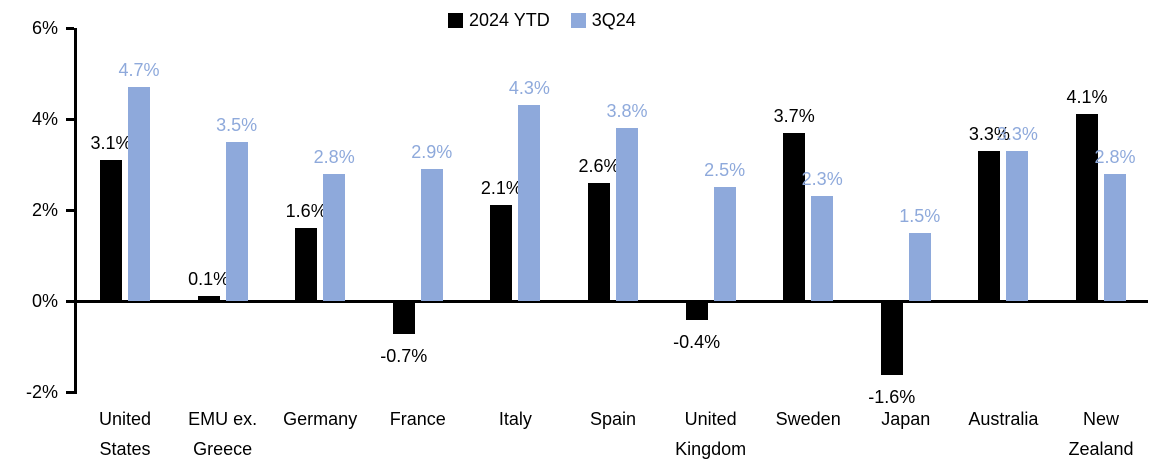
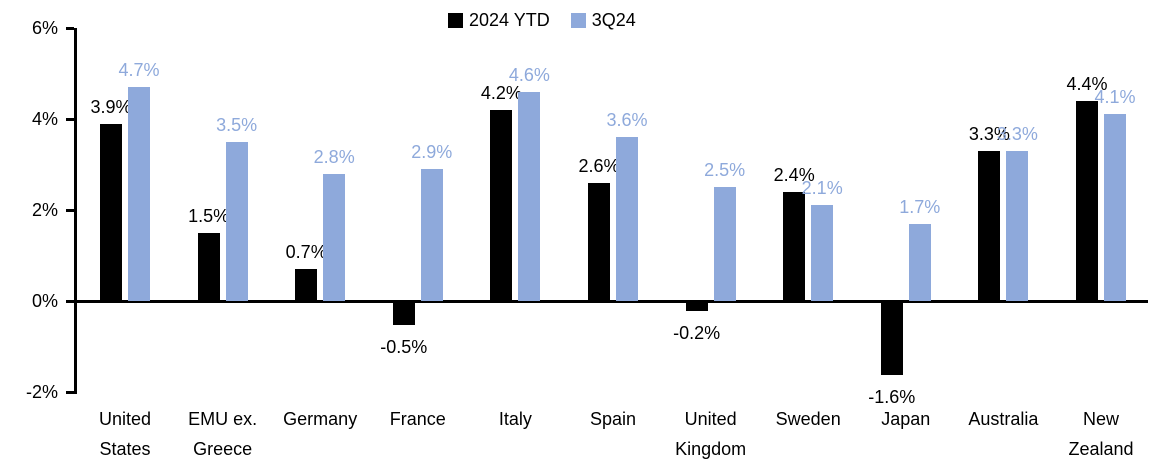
2024 YTD/United States: 3.1% -> 3.9%
2024 YTD/EMU ex. Greece: 0.1% -> 1.5%
2024 YTD/Germany: 1.6% -> 0.7%
2024 YTD/France: -0.7% -> -0.5%
2024 YTD/Italy: 2.1% -> 4.2%
3Q24/Italy: 4.3% -> 4.6%
3Q24/Spain: 3.8% -> 3.6%
2024 YTD/United Kingdom: -0.4% -> -0.2%
2024 YTD/Sweden: 3.7% -> 2.4%
3Q24/Sweden: 2.3% -> 2.1%
3Q24/Japan: 1.5% -> 1.7%
2024 YTD/New Zealand: 4.1% -> 4.4%
3Q24/New Zealand: 2.8% -> 4.1%
